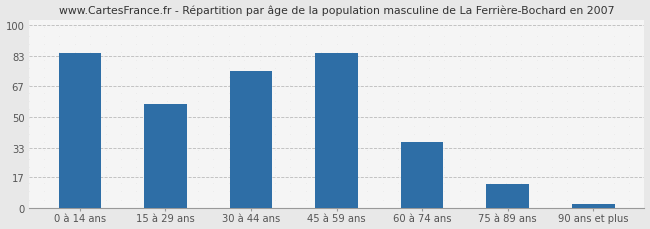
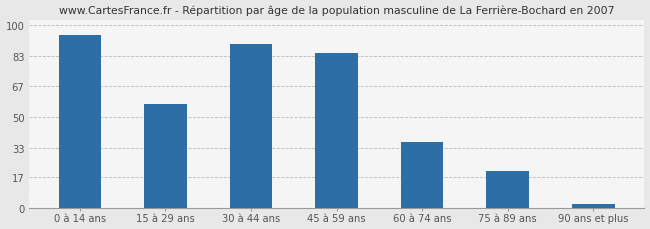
0 à 14 ans: 85 -> 95
30 à 44 ans: 75 -> 90
75 à 89 ans: 13 -> 20
